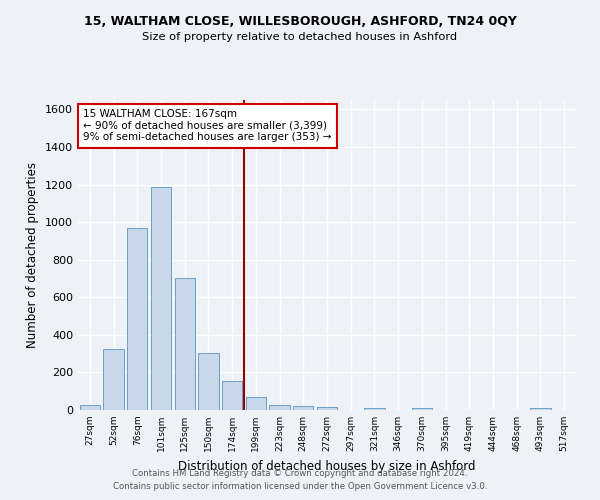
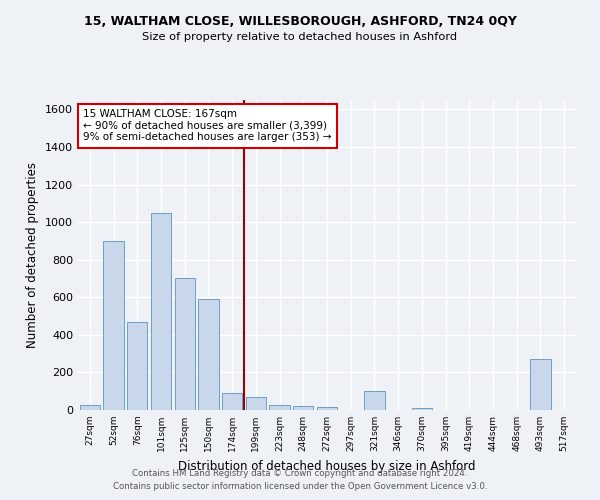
52sqm: 320 -> 900
76sqm: 970 -> 470
101sqm: 1180 -> 1050
150sqm: 300 -> 590
174sqm: 160 -> 90
321sqm: 10 -> 100
493sqm: 10 -> 270
